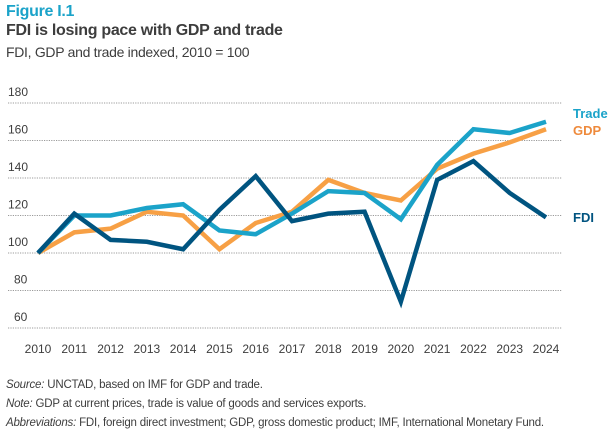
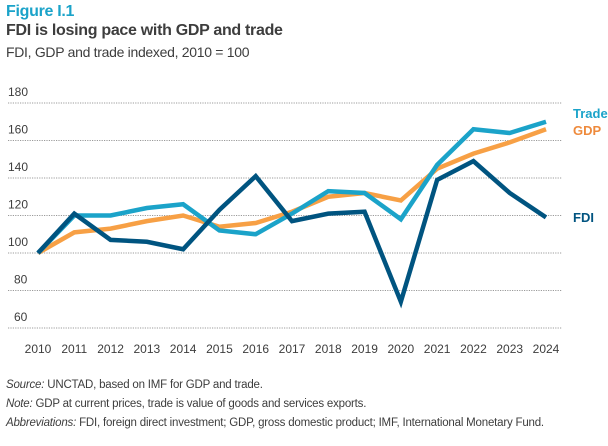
GDP/2013: 122 -> 117
GDP/2015: 102 -> 114
GDP/2018: 139 -> 130
